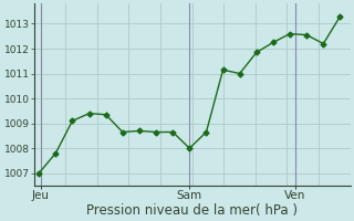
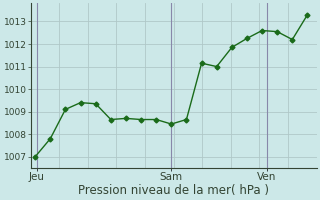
Sam: 1008.00 -> 1008.45
